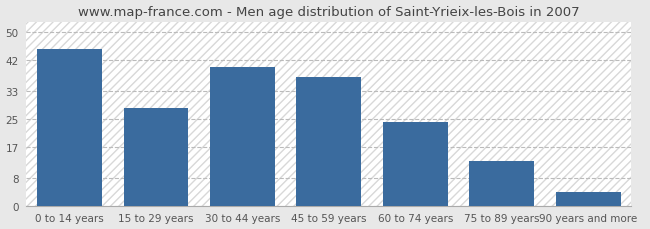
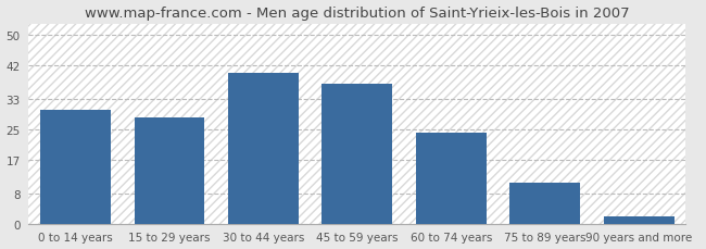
0 to 14 years: 45 -> 30
75 to 89 years: 13 -> 11
90 years and more: 4 -> 2
